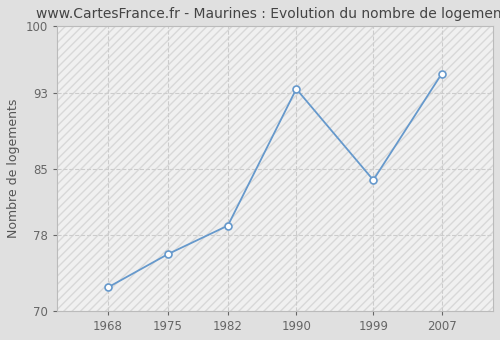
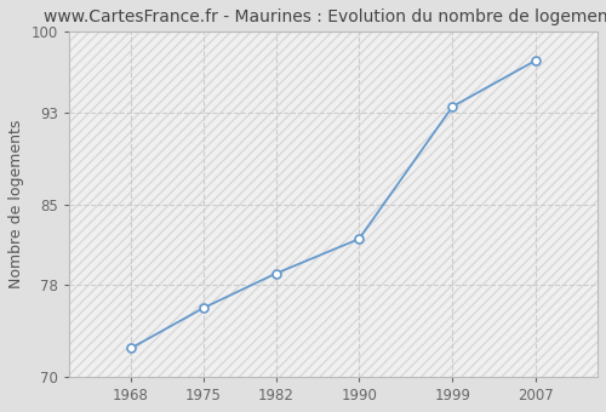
1990: 93.4 -> 82.0
1999: 83.8 -> 93.5
2007: 95.0 -> 97.5
